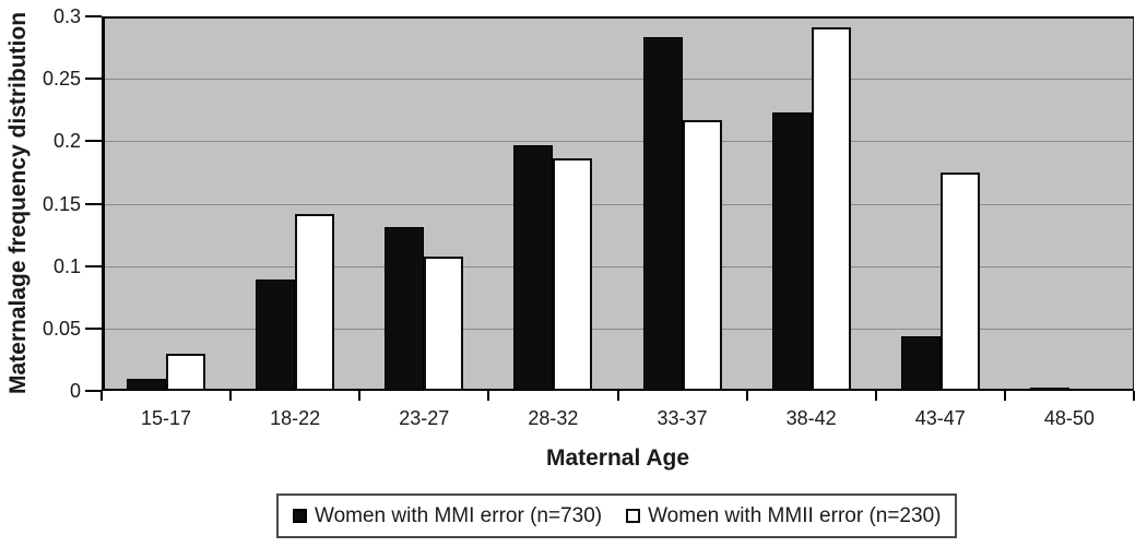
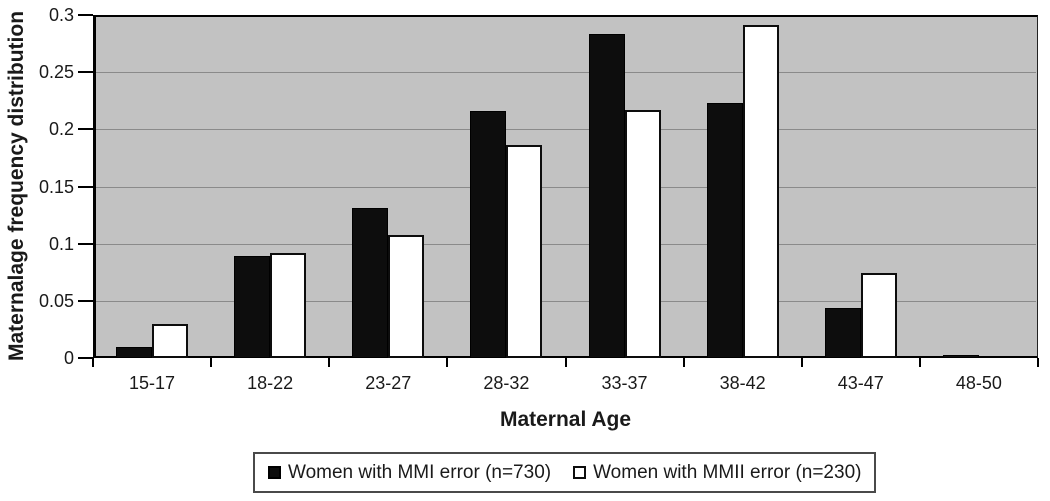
Women with MMII error (n=230)/18-22: 0.142 -> 0.092
Women with MMI error (n=730)/28-32: 0.197 -> 0.216
Women with MMII error (n=230)/43-47: 0.175 -> 0.074
